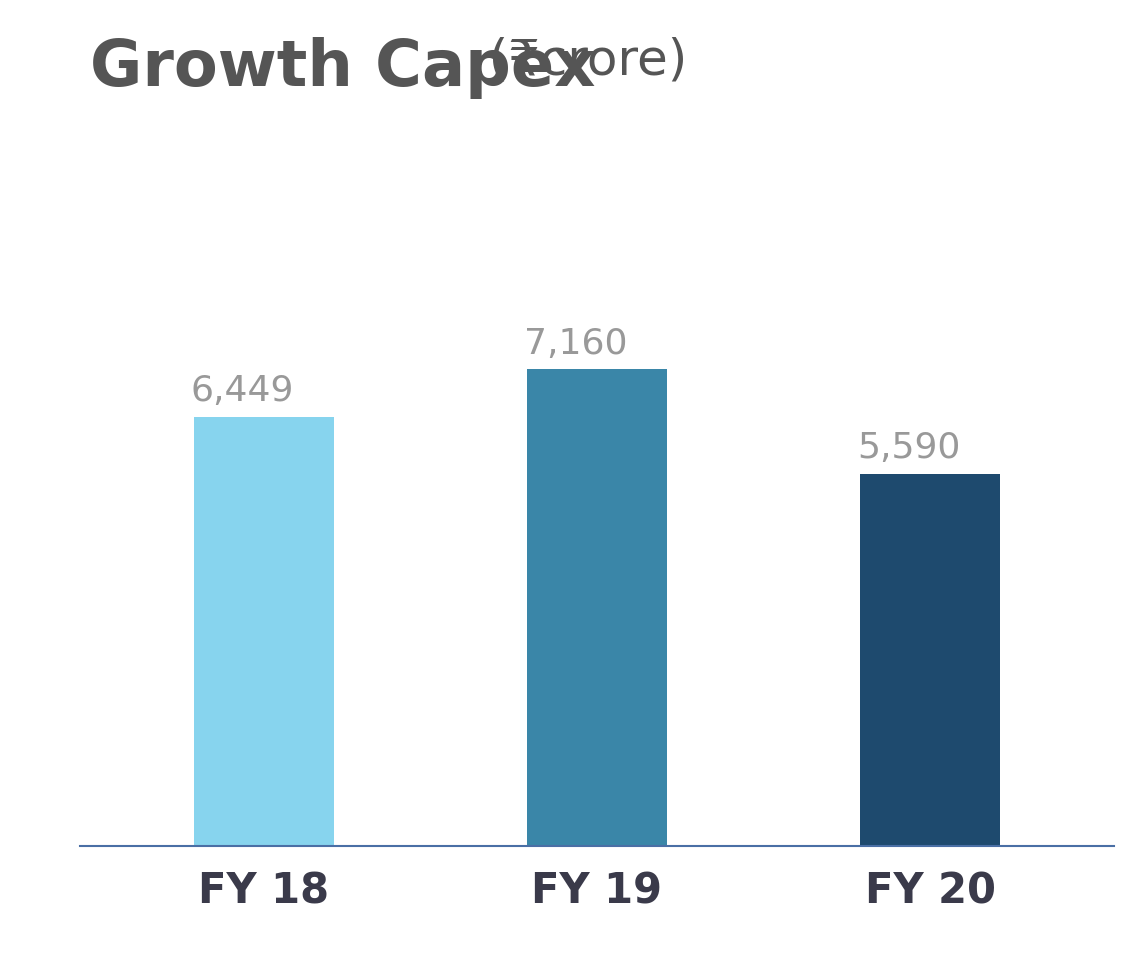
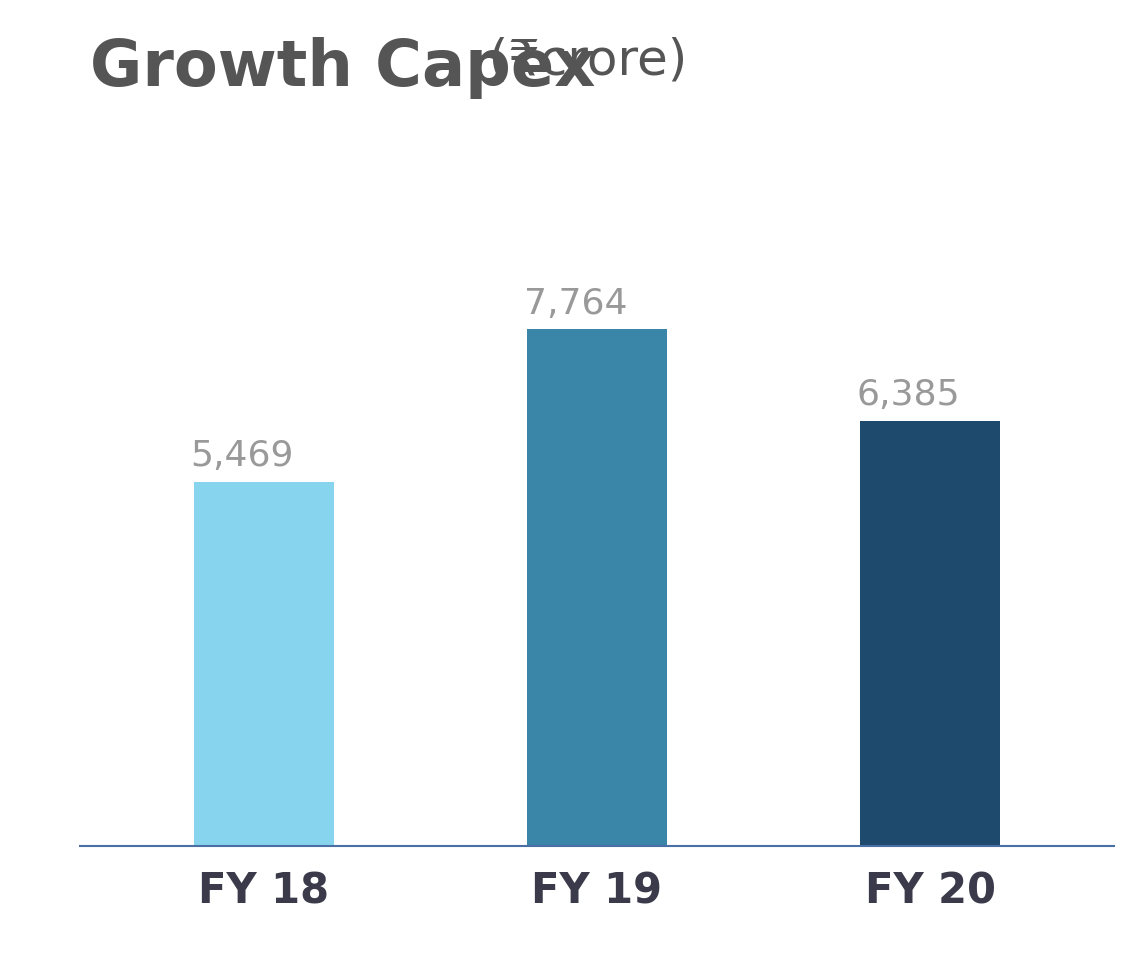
FY 18: 6,449 -> 5,469
FY 19: 7,160 -> 7,764
FY 20: 5,590 -> 6,385
